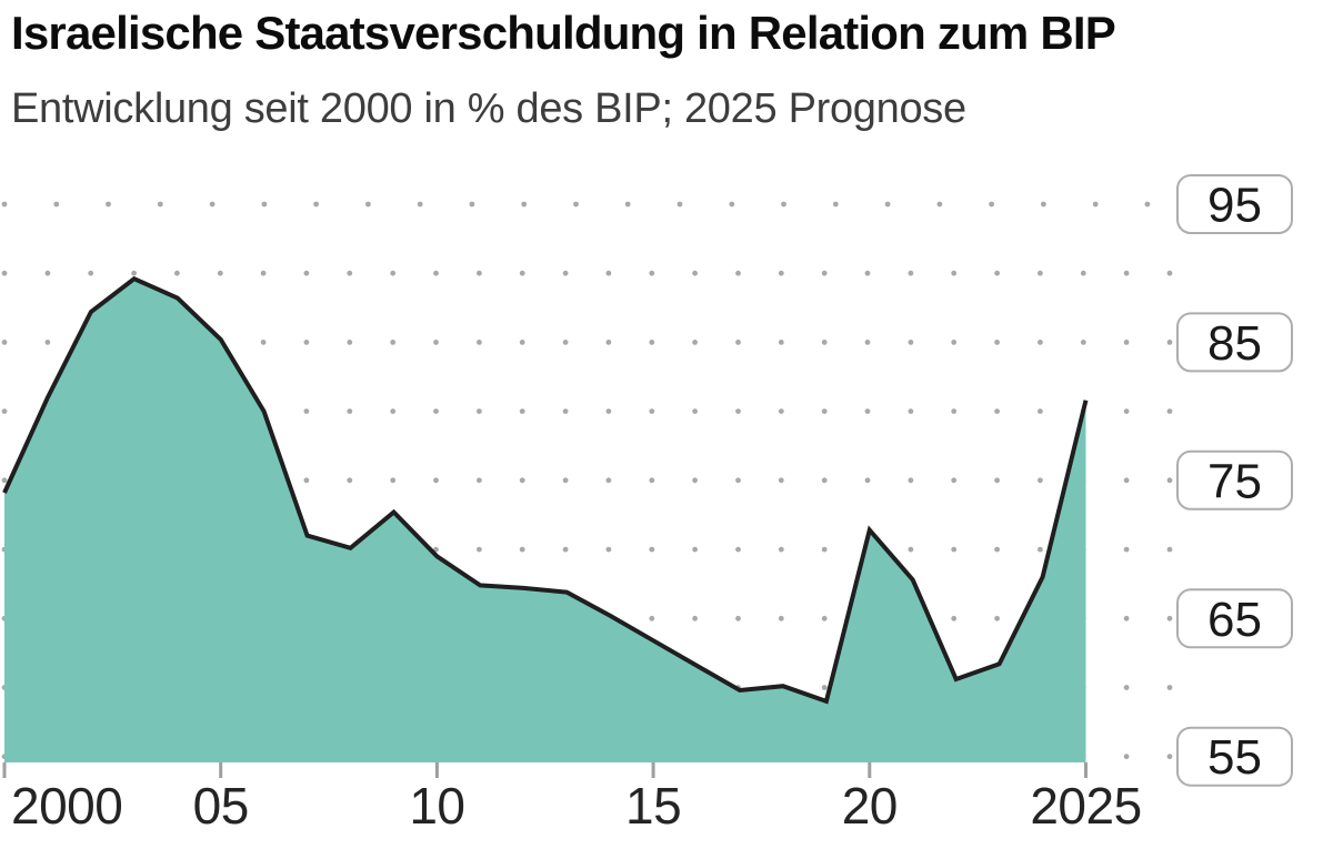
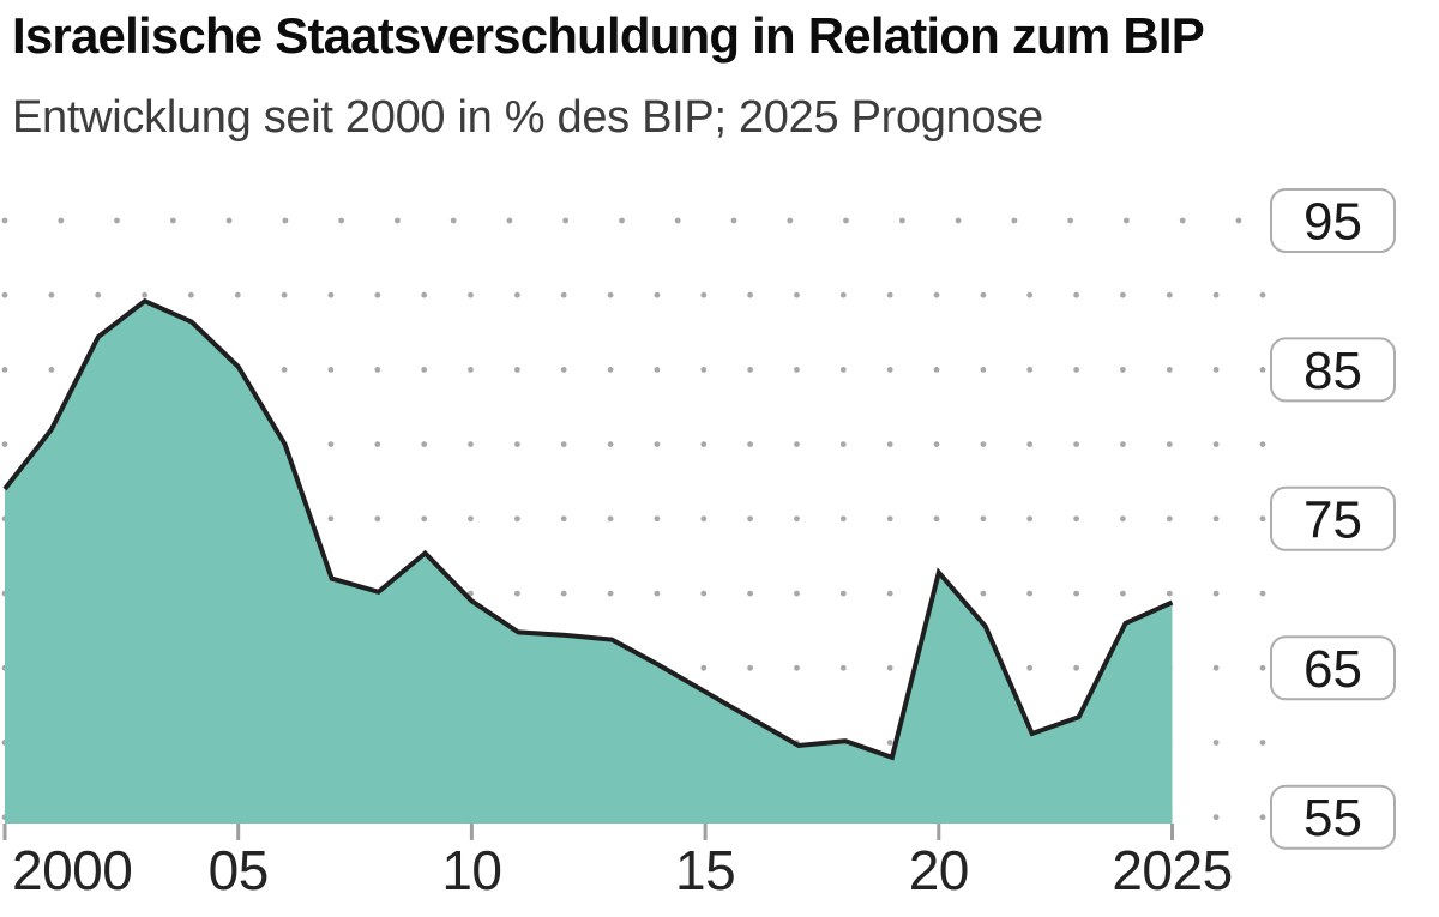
2000: 74.1 -> 77.0
2025: 80.8 -> 69.4
